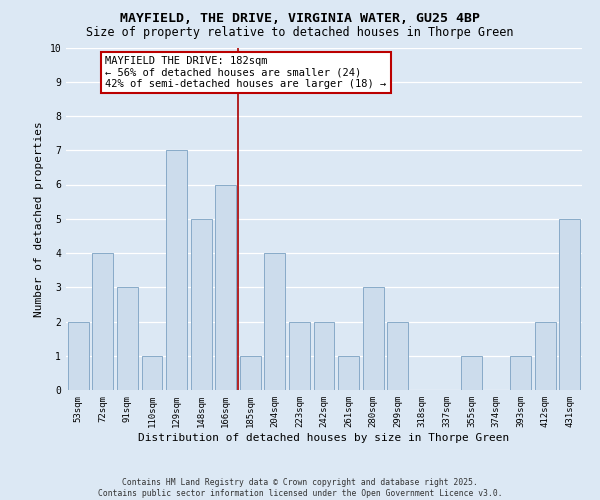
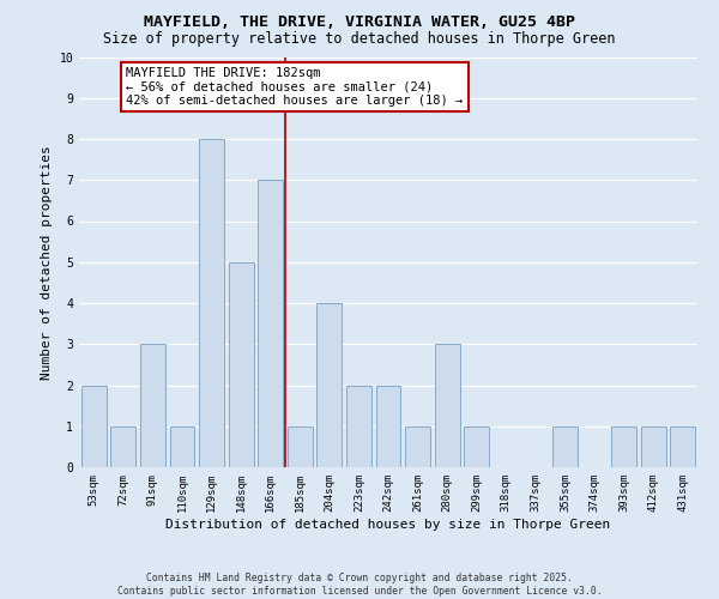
72sqm: 4 -> 1
129sqm: 7 -> 8
166sqm: 6 -> 7
299sqm: 2 -> 1
412sqm: 2 -> 1
431sqm: 5 -> 1
